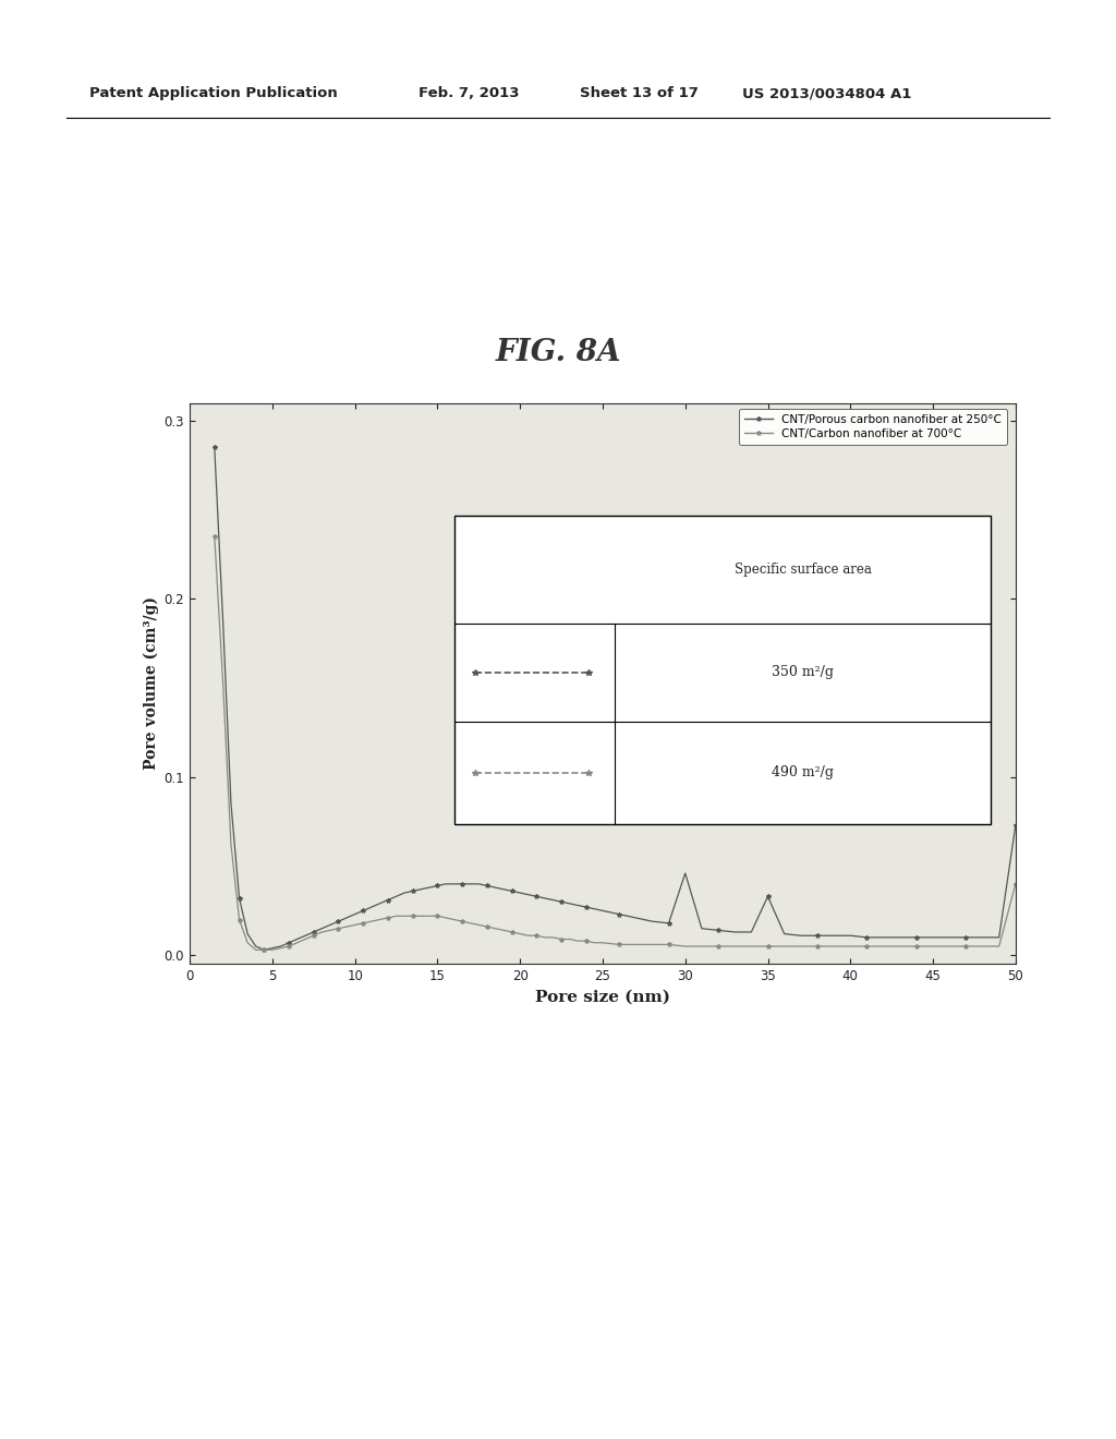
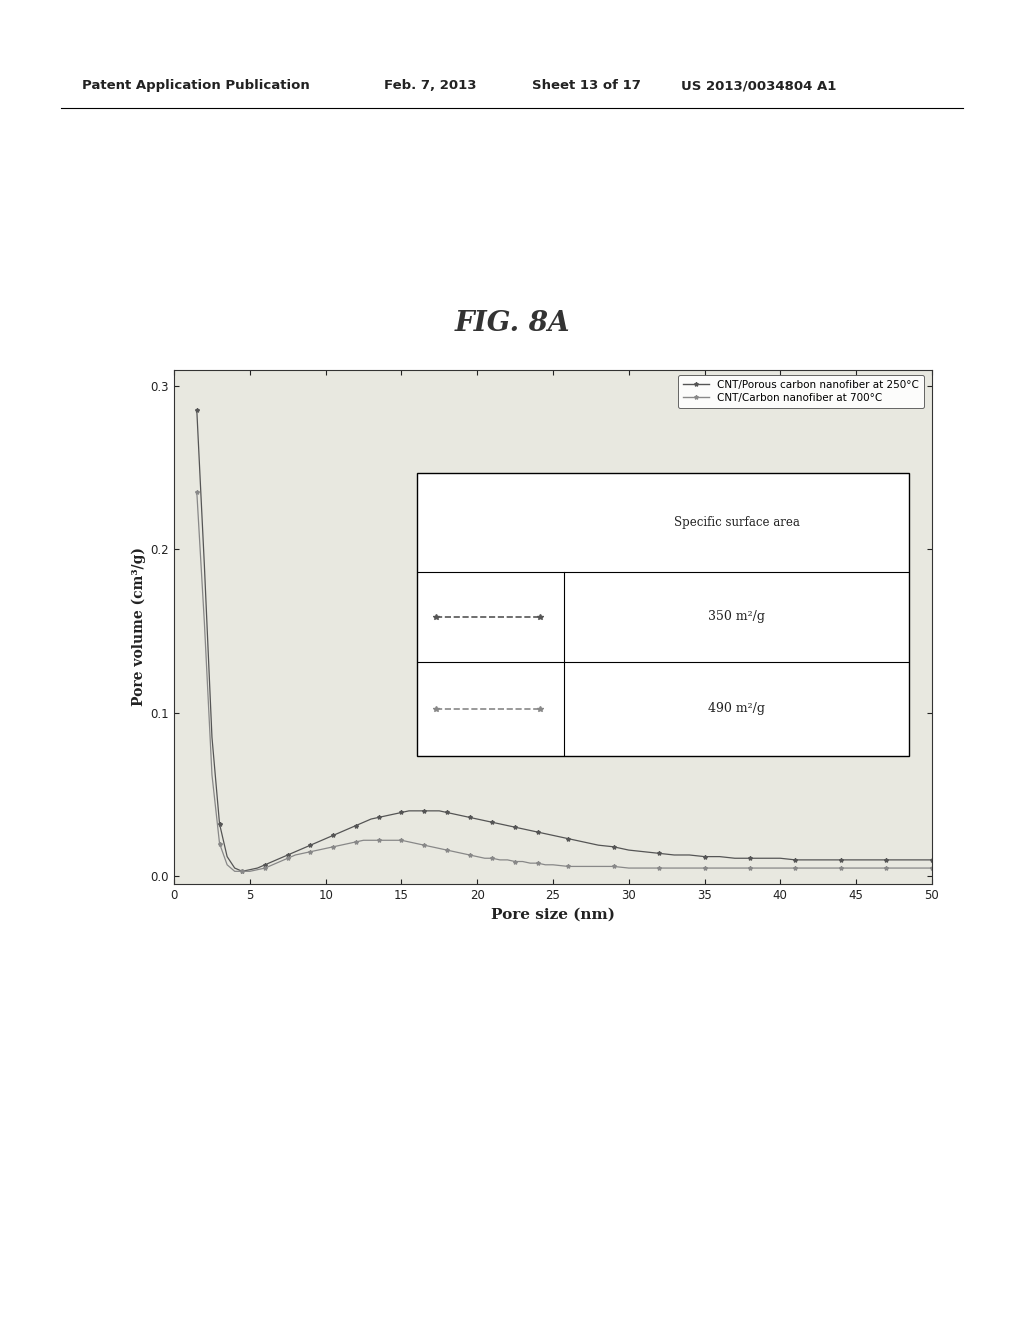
CNT/Porous carbon nanofiber at 250°C/30: 0.046 -> 0.016
CNT/Porous carbon nanofiber at 250°C/35: 0.033 -> 0.012
CNT/Porous carbon nanofiber at 250°C/50: 0.073 -> 0.010
CNT/Carbon nanofiber at 700°C/50: 0.040 -> 0.005
